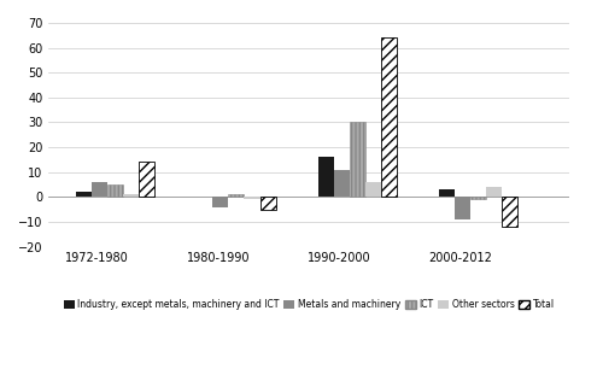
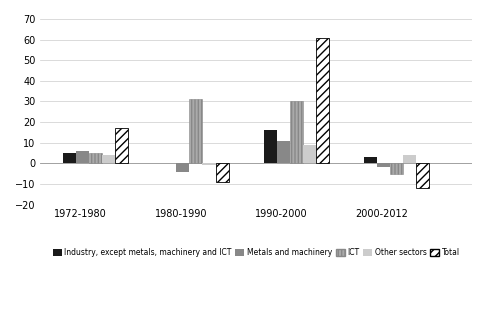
Industry, except metals, machinery and ICT/1972-1980: 2 -> 5
Other sectors/1972-1980: 1 -> 4
Total/1972-1980: 14 -> 17
ICT/1980-1990: 1 -> 31
Total/1980-1990: -5 -> -9
Other sectors/1990-2000: 6 -> 9
Total/1990-2000: 64 -> 61
Metals and machinery/2000-2012: -9 -> -2
ICT/2000-2012: -1 -> -5
